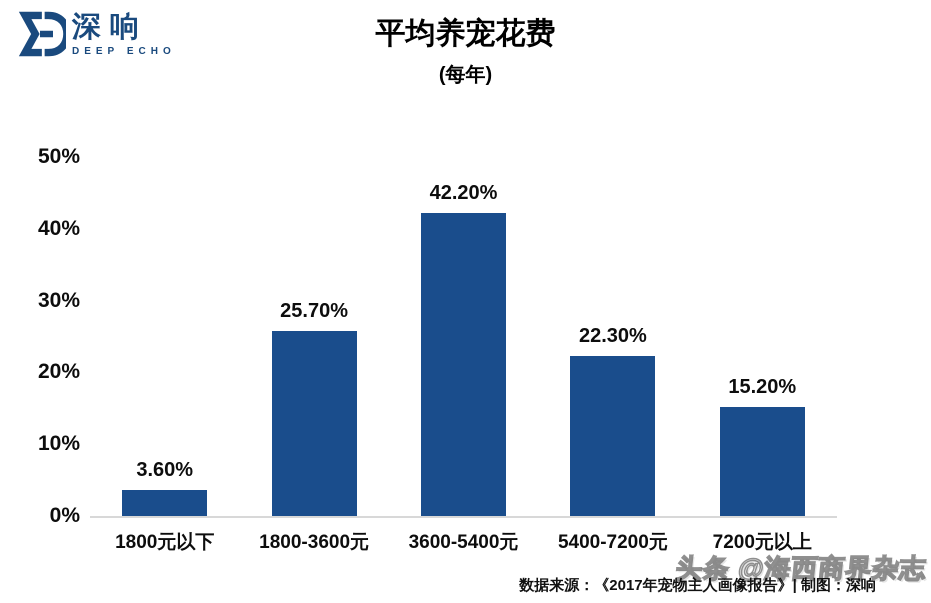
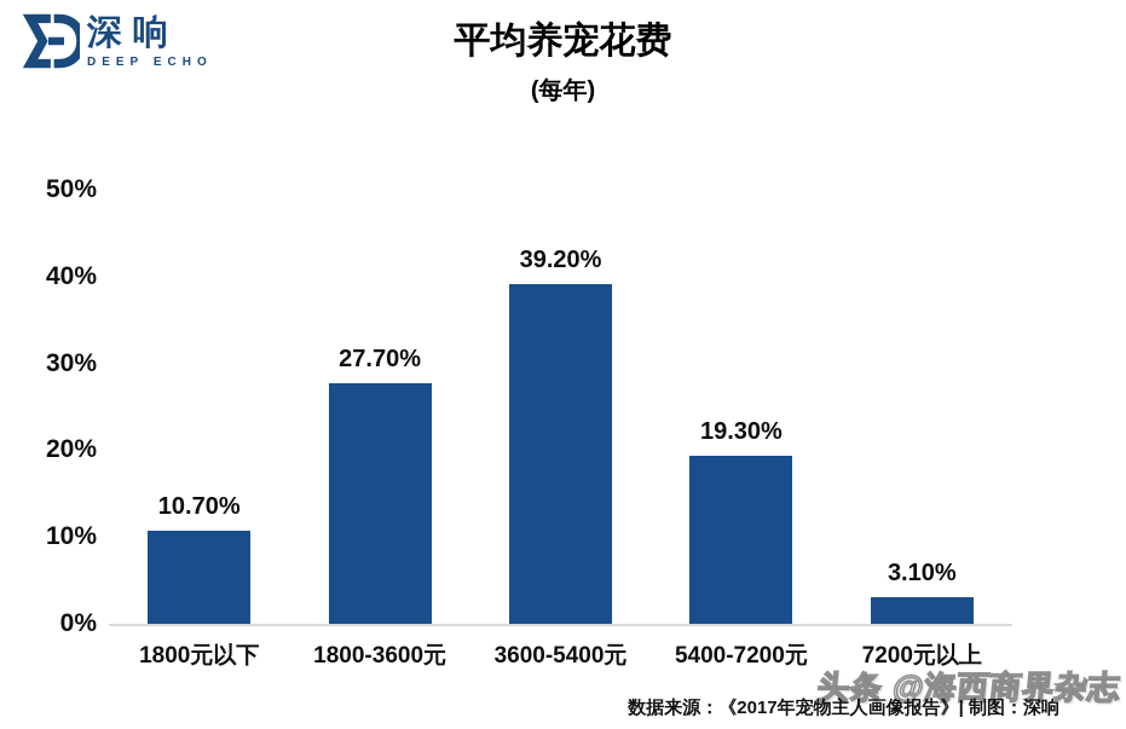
1800元以下: 3.60% -> 10.70%
1800-3600元: 25.70% -> 27.70%
3600-5400元: 42.20% -> 39.20%
5400-7200元: 22.30% -> 19.30%
7200元以上: 15.20% -> 3.10%
